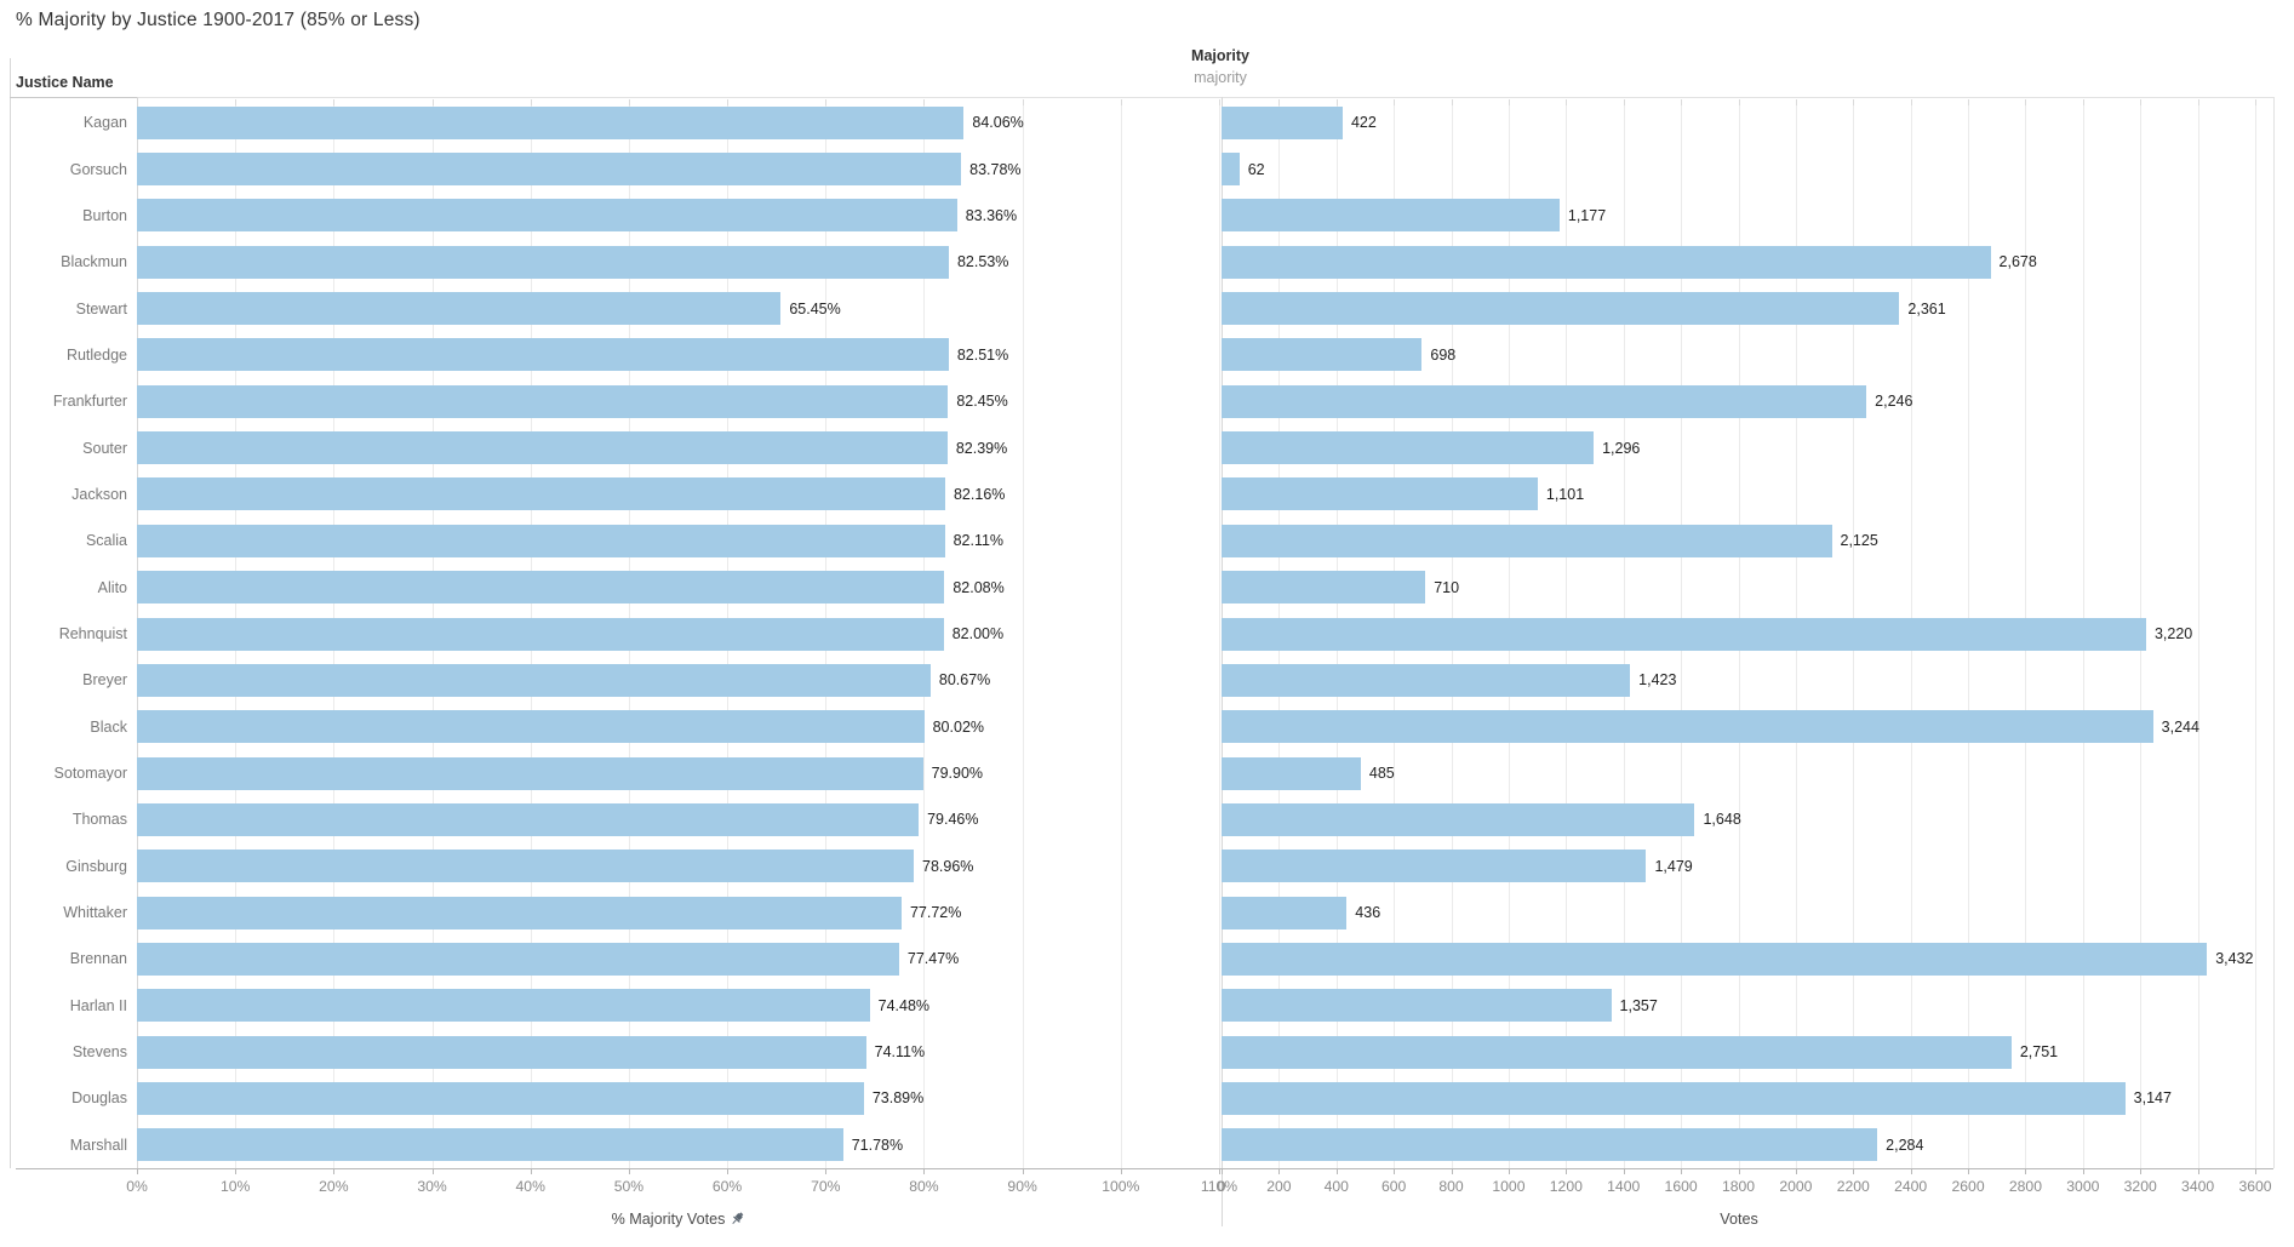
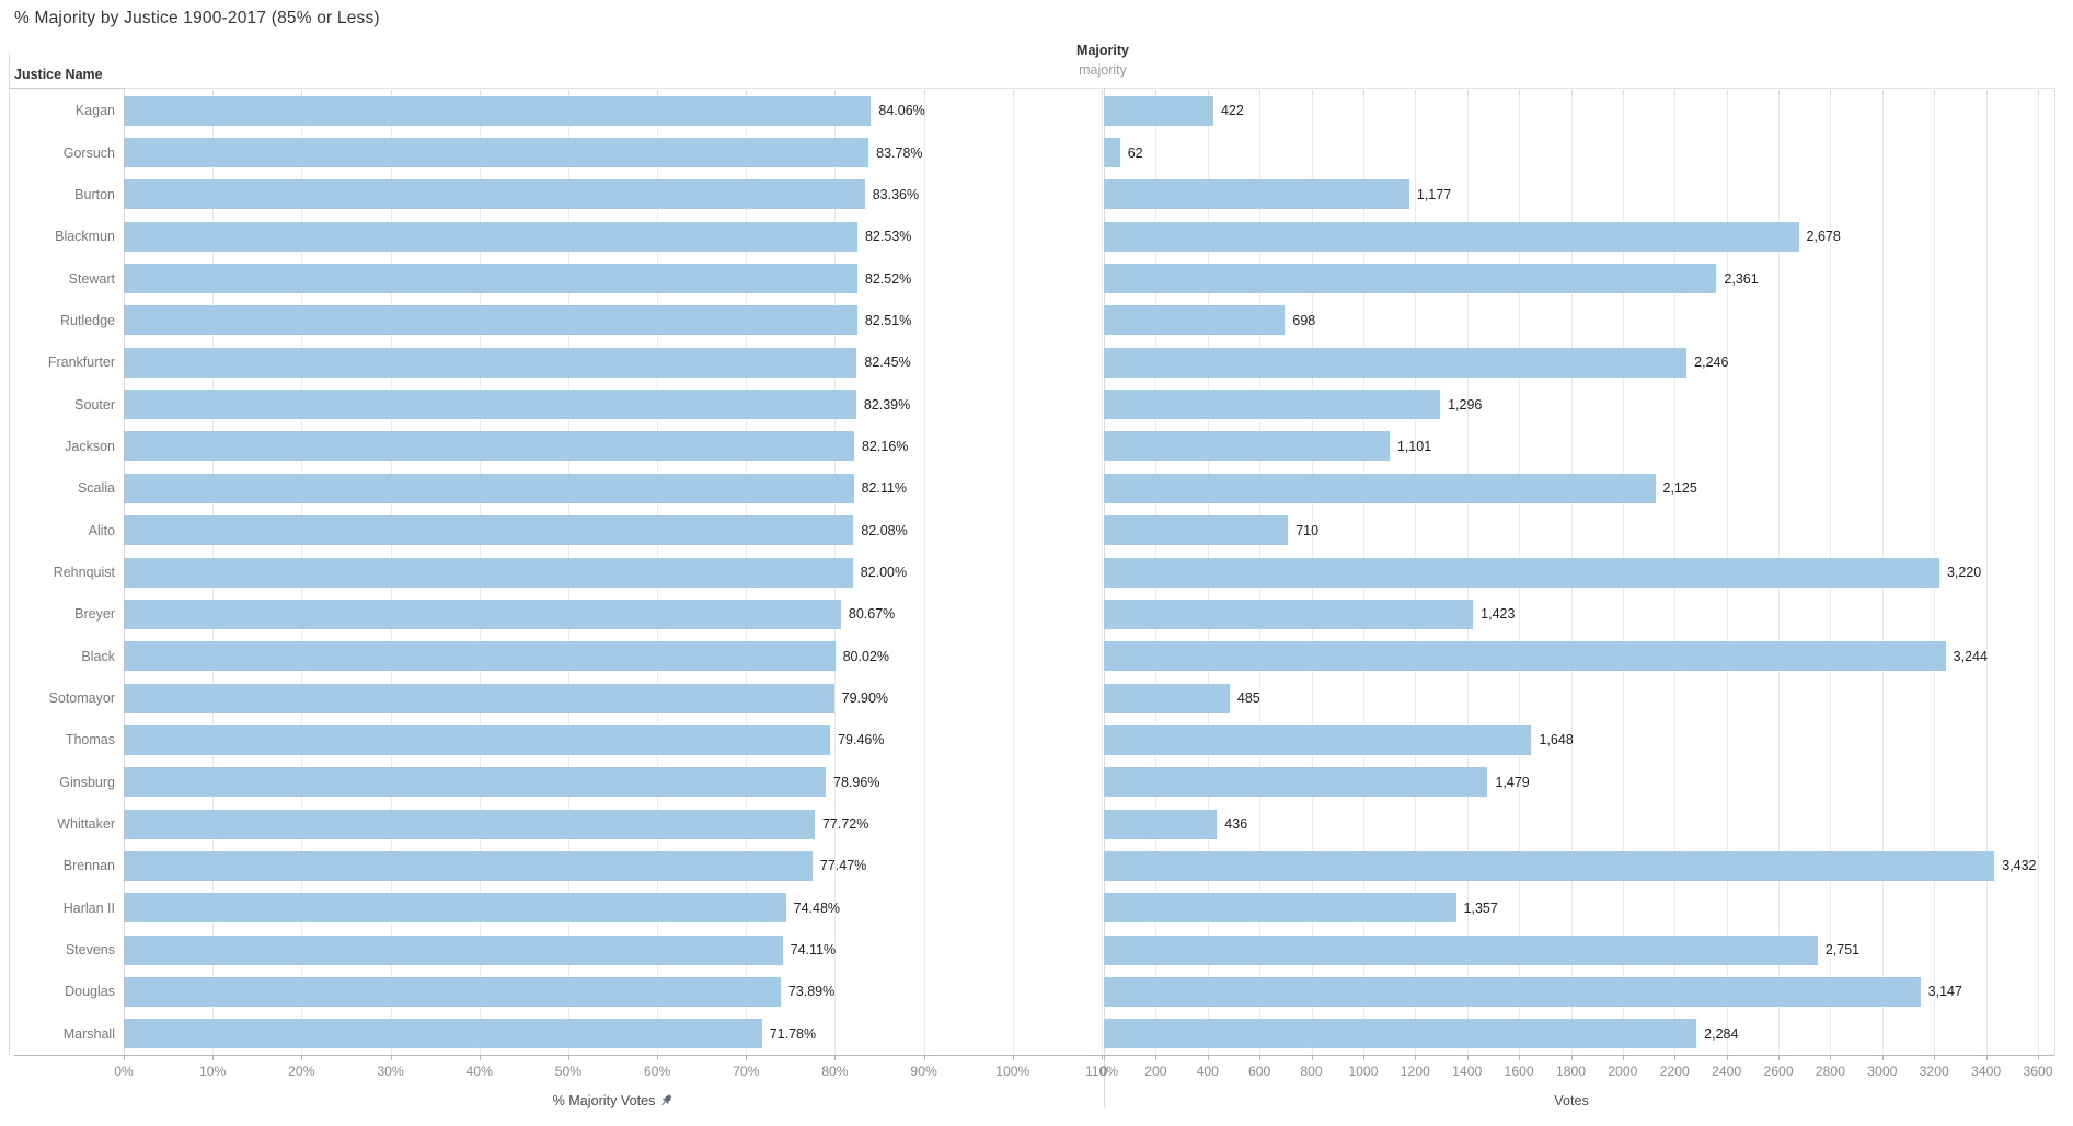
% Majority by Justice 1900-2017 (85% or Less)/Stewart: 65.45% -> 82.52%
